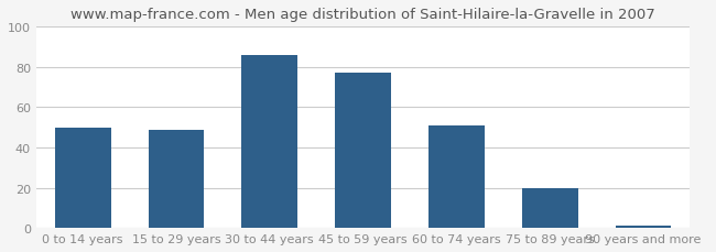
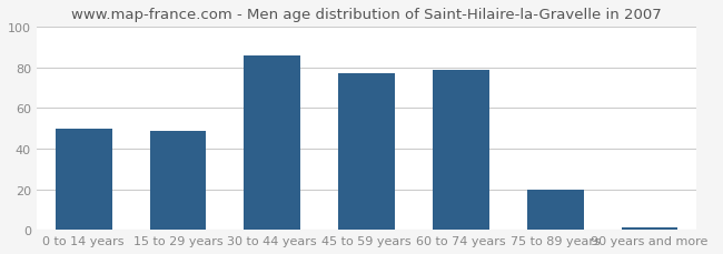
60 to 74 years: 51 -> 79
